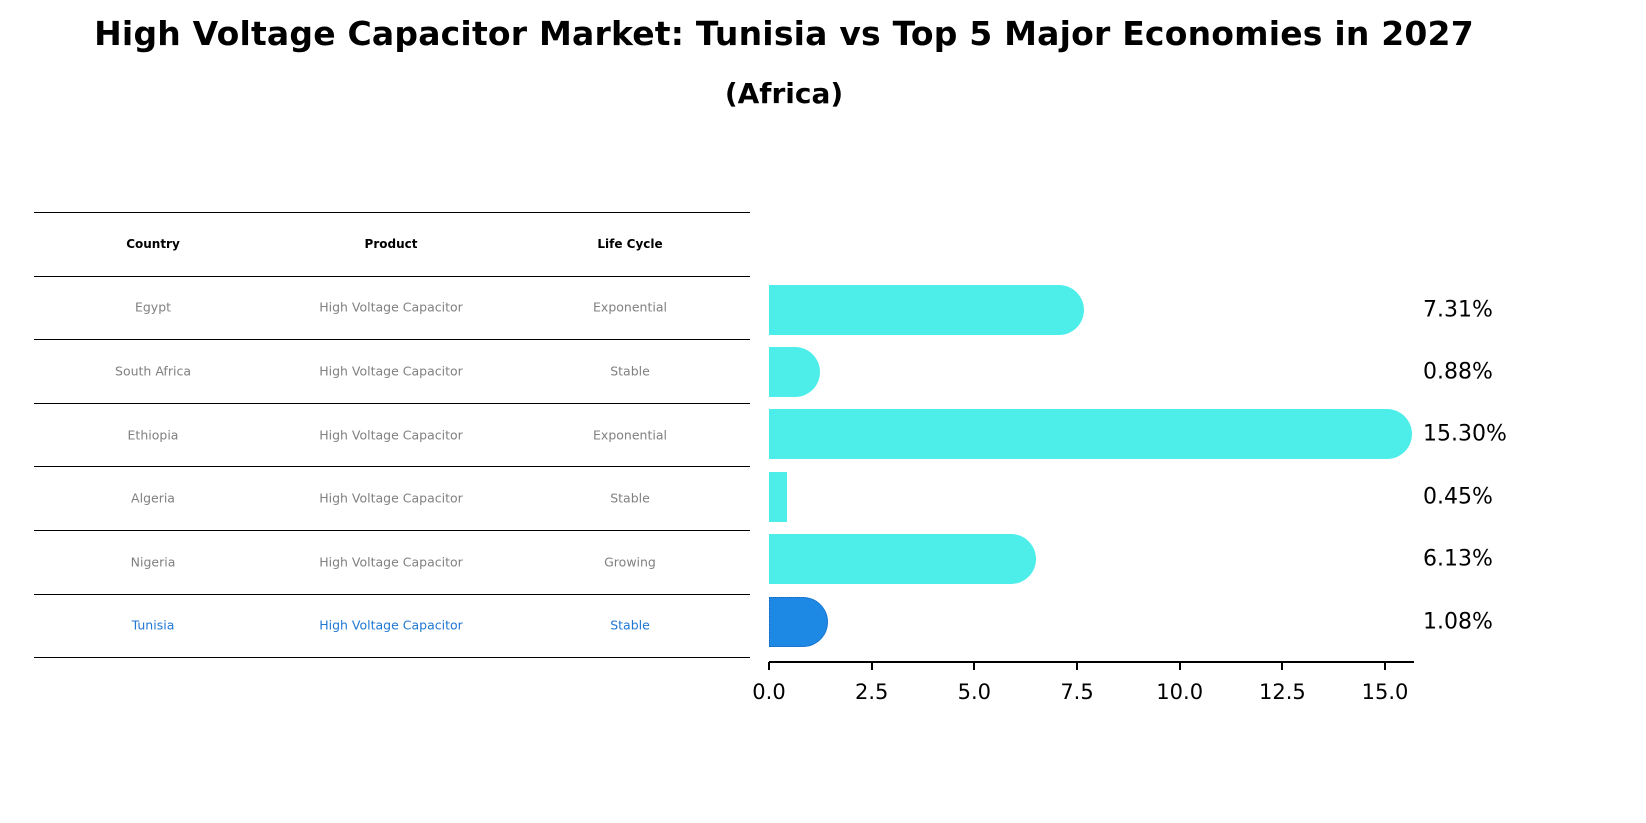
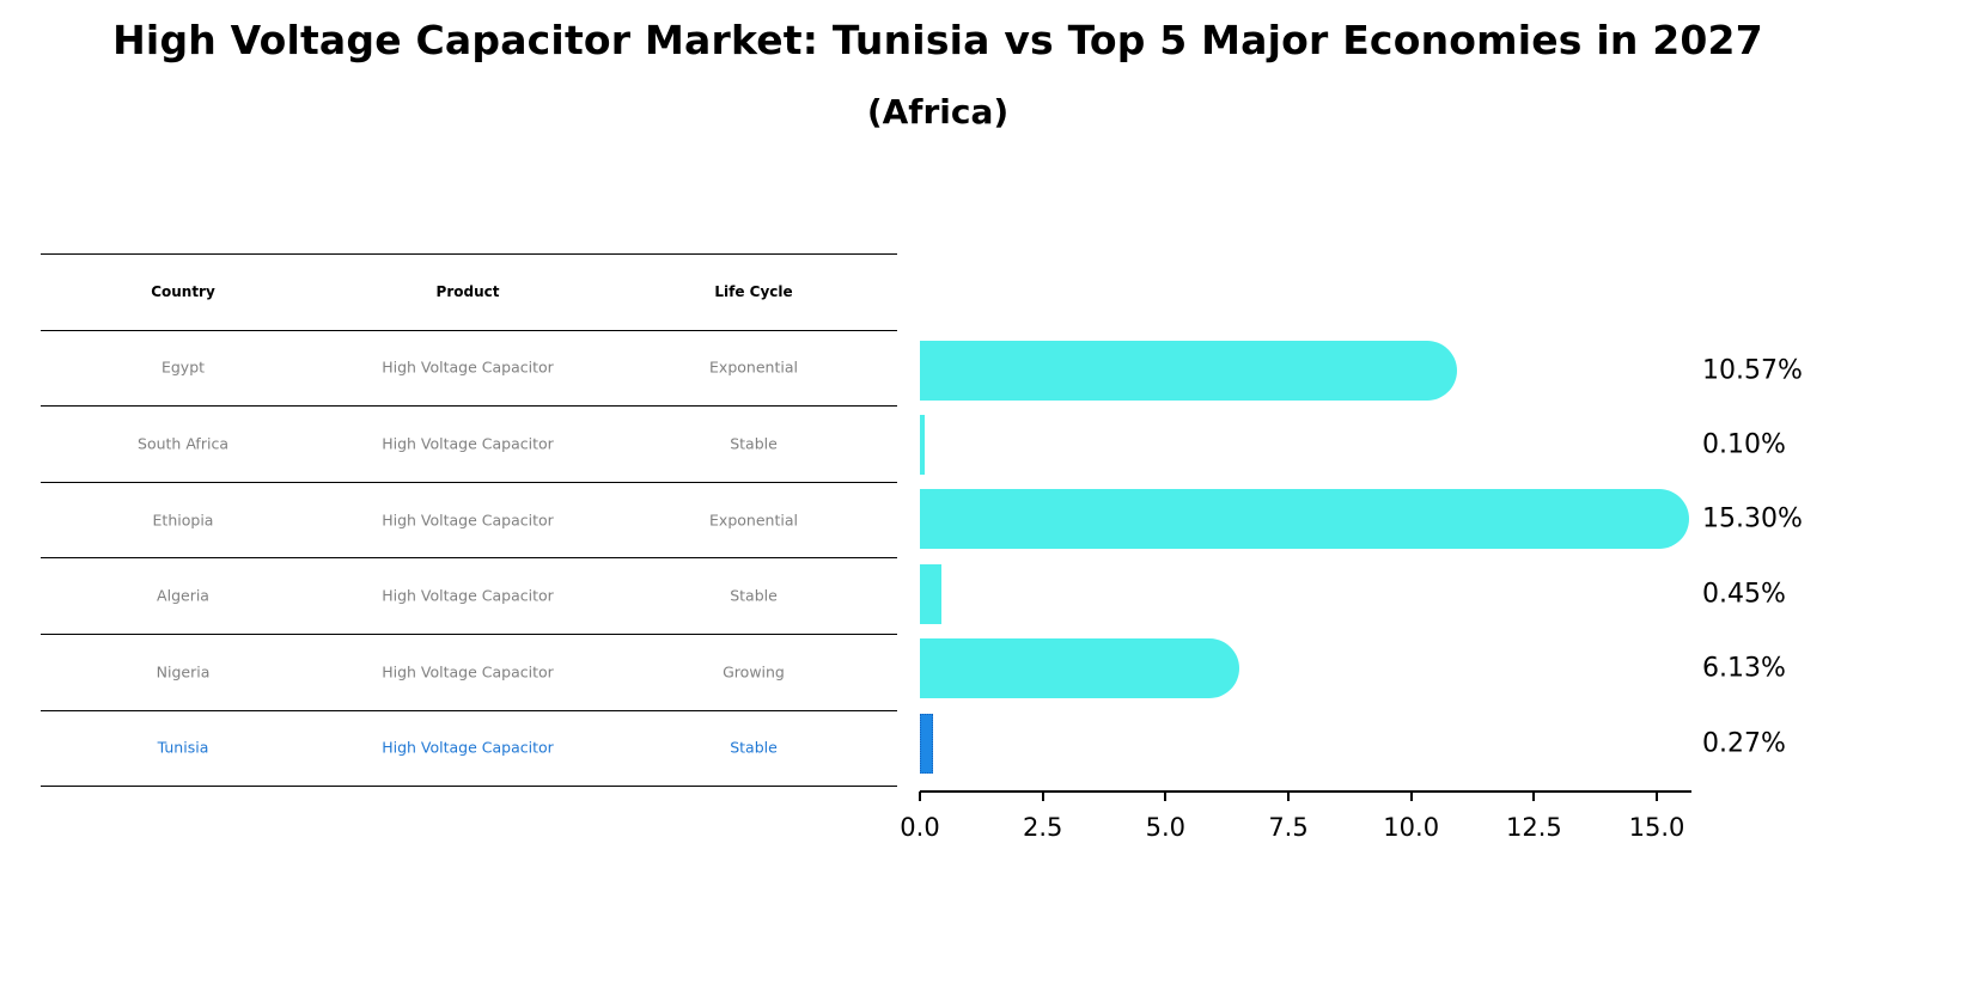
Egypt: 7.31% -> 10.57%
South Africa: 0.88% -> 0.10%
Tunisia: 1.08% -> 0.27%
